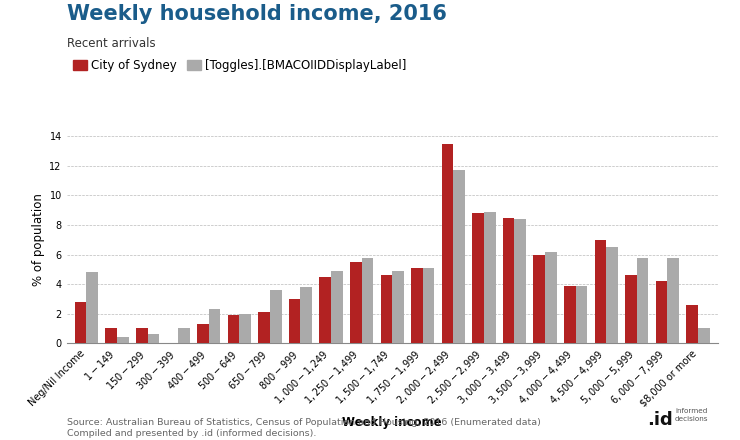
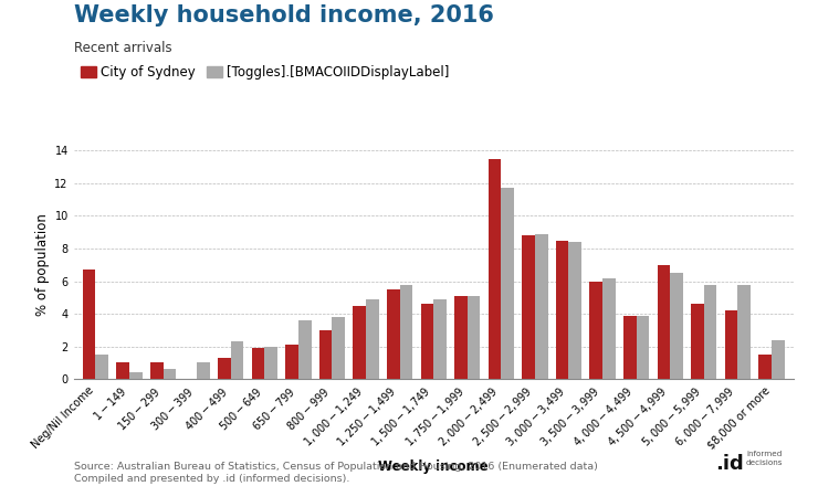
City of Sydney/Neg/Nil Income: 2.8 -> 6.7
[Toggles].[BMACOIIDDisplayLabel]/Neg/Nil Income: 4.8 -> 1.5
City of Sydney/$8,000 or more: 2.6 -> 1.5
[Toggles].[BMACOIIDDisplayLabel]/$8,000 or more: 1.0 -> 2.4
